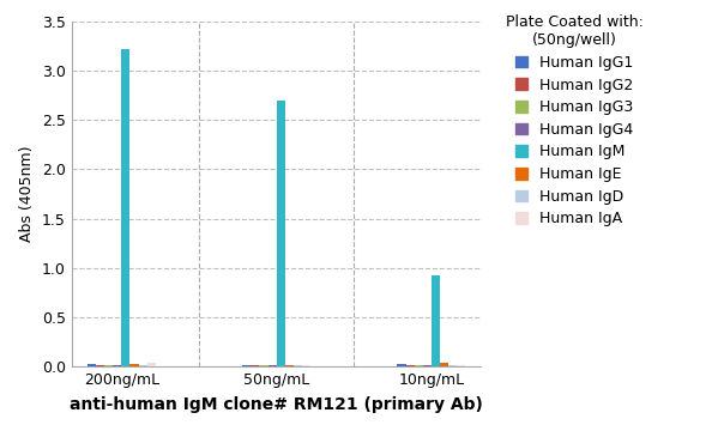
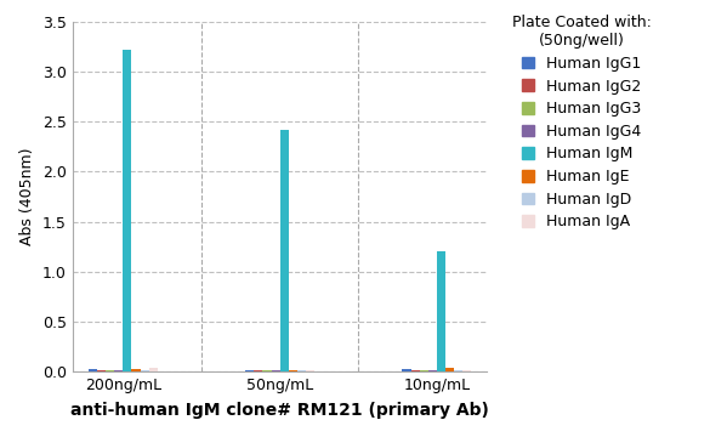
Human IgM/50ng/mL: 2.70 -> 2.42
Human IgM/10ng/mL: 0.92 -> 1.20
